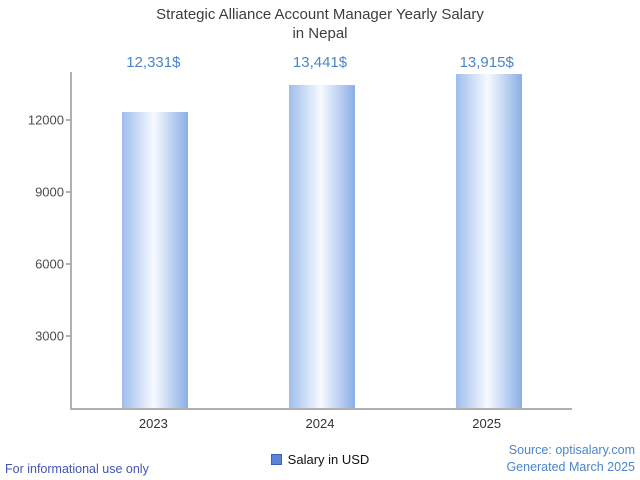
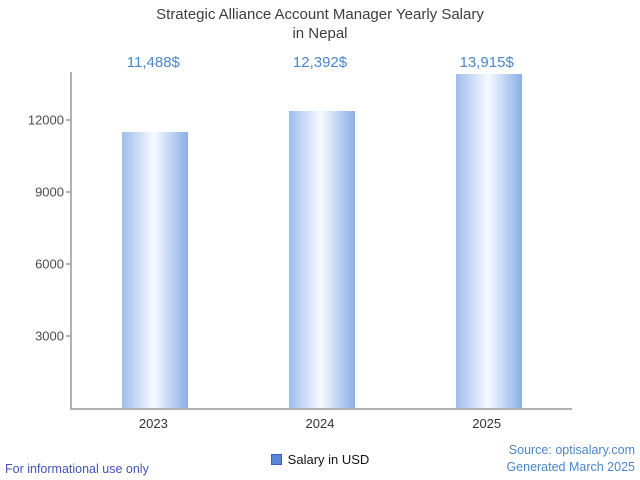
2023: 12,331 -> 11,488
2024: 13,441 -> 12,392
